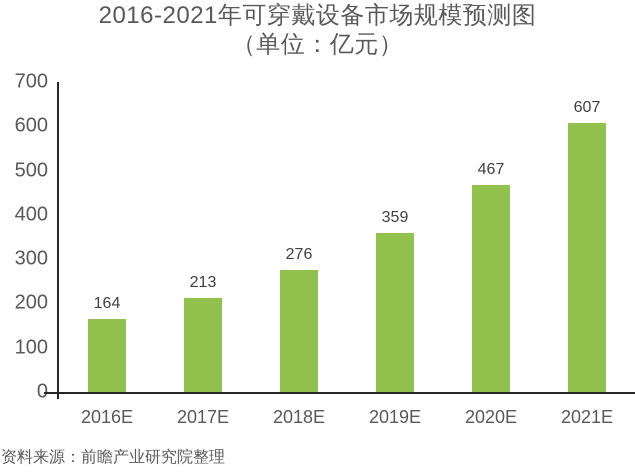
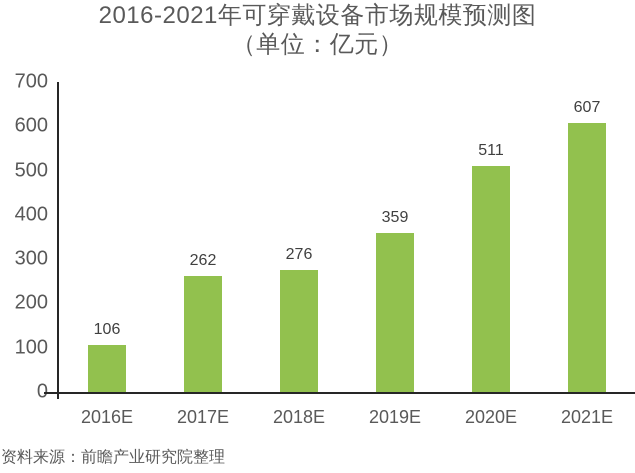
2016E: 164 -> 106
2017E: 213 -> 262
2020E: 467 -> 511
